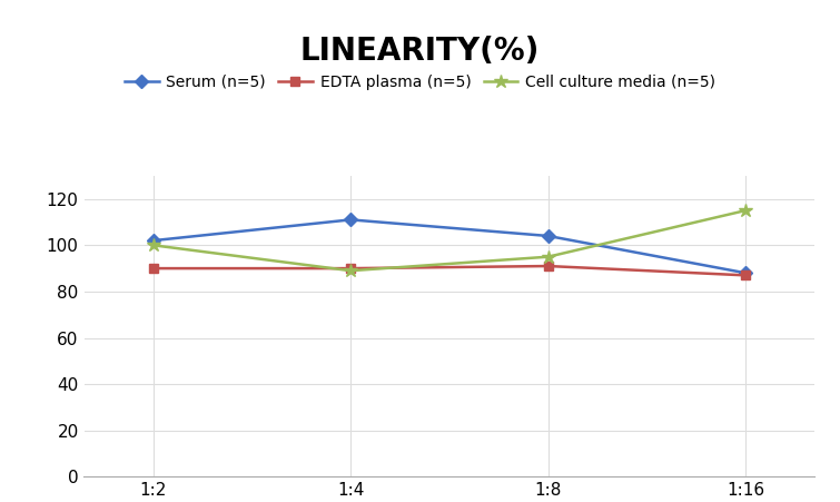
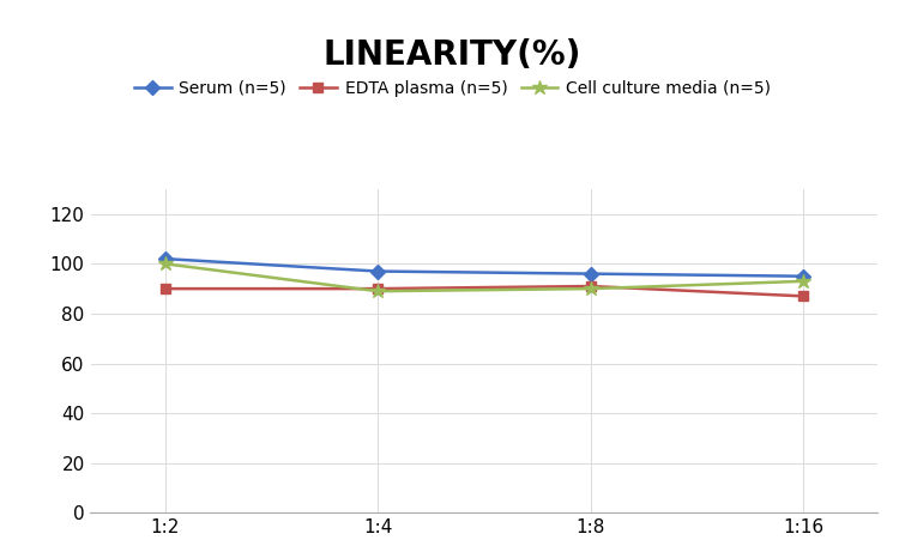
Serum (n=5)/1:4: 111 -> 97
Serum (n=5)/1:8: 104 -> 96
Cell culture media (n=5)/1:8: 95 -> 90
Serum (n=5)/1:16: 88 -> 95
Cell culture media (n=5)/1:16: 115 -> 93
